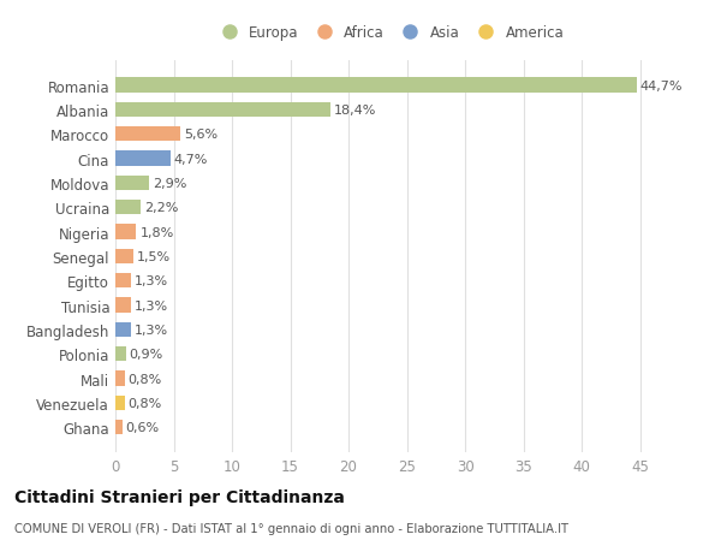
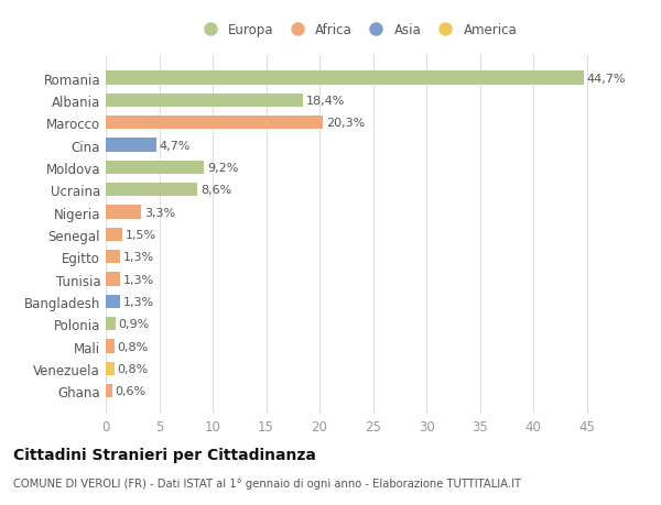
Marocco: 5,6% -> 20,3%
Moldova: 2,9% -> 9,2%
Ucraina: 2,2% -> 8,6%
Nigeria: 1,8% -> 3,3%
